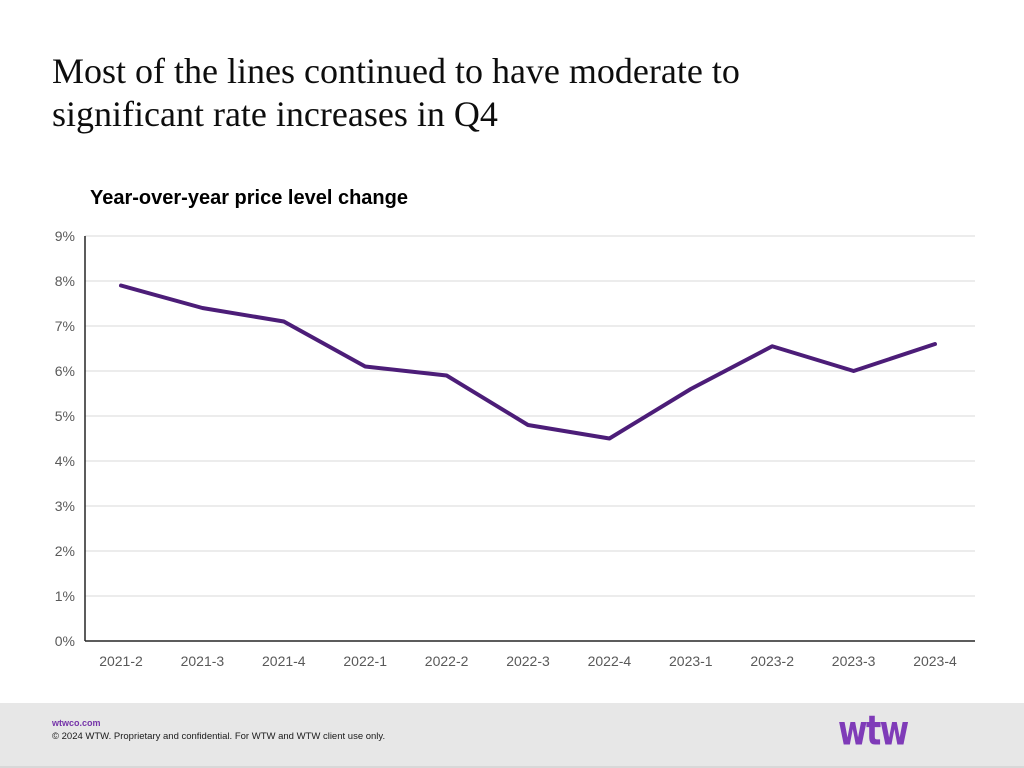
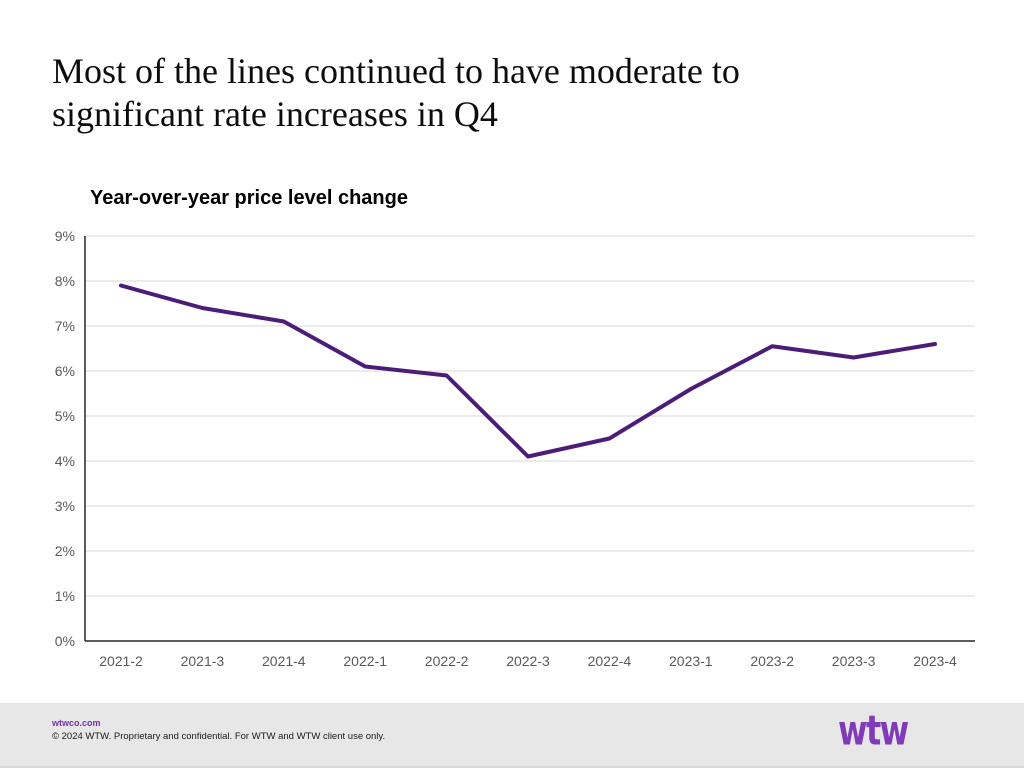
2022-3: 4.8% -> 4.1%
2023-3: 6.0% -> 6.3%
